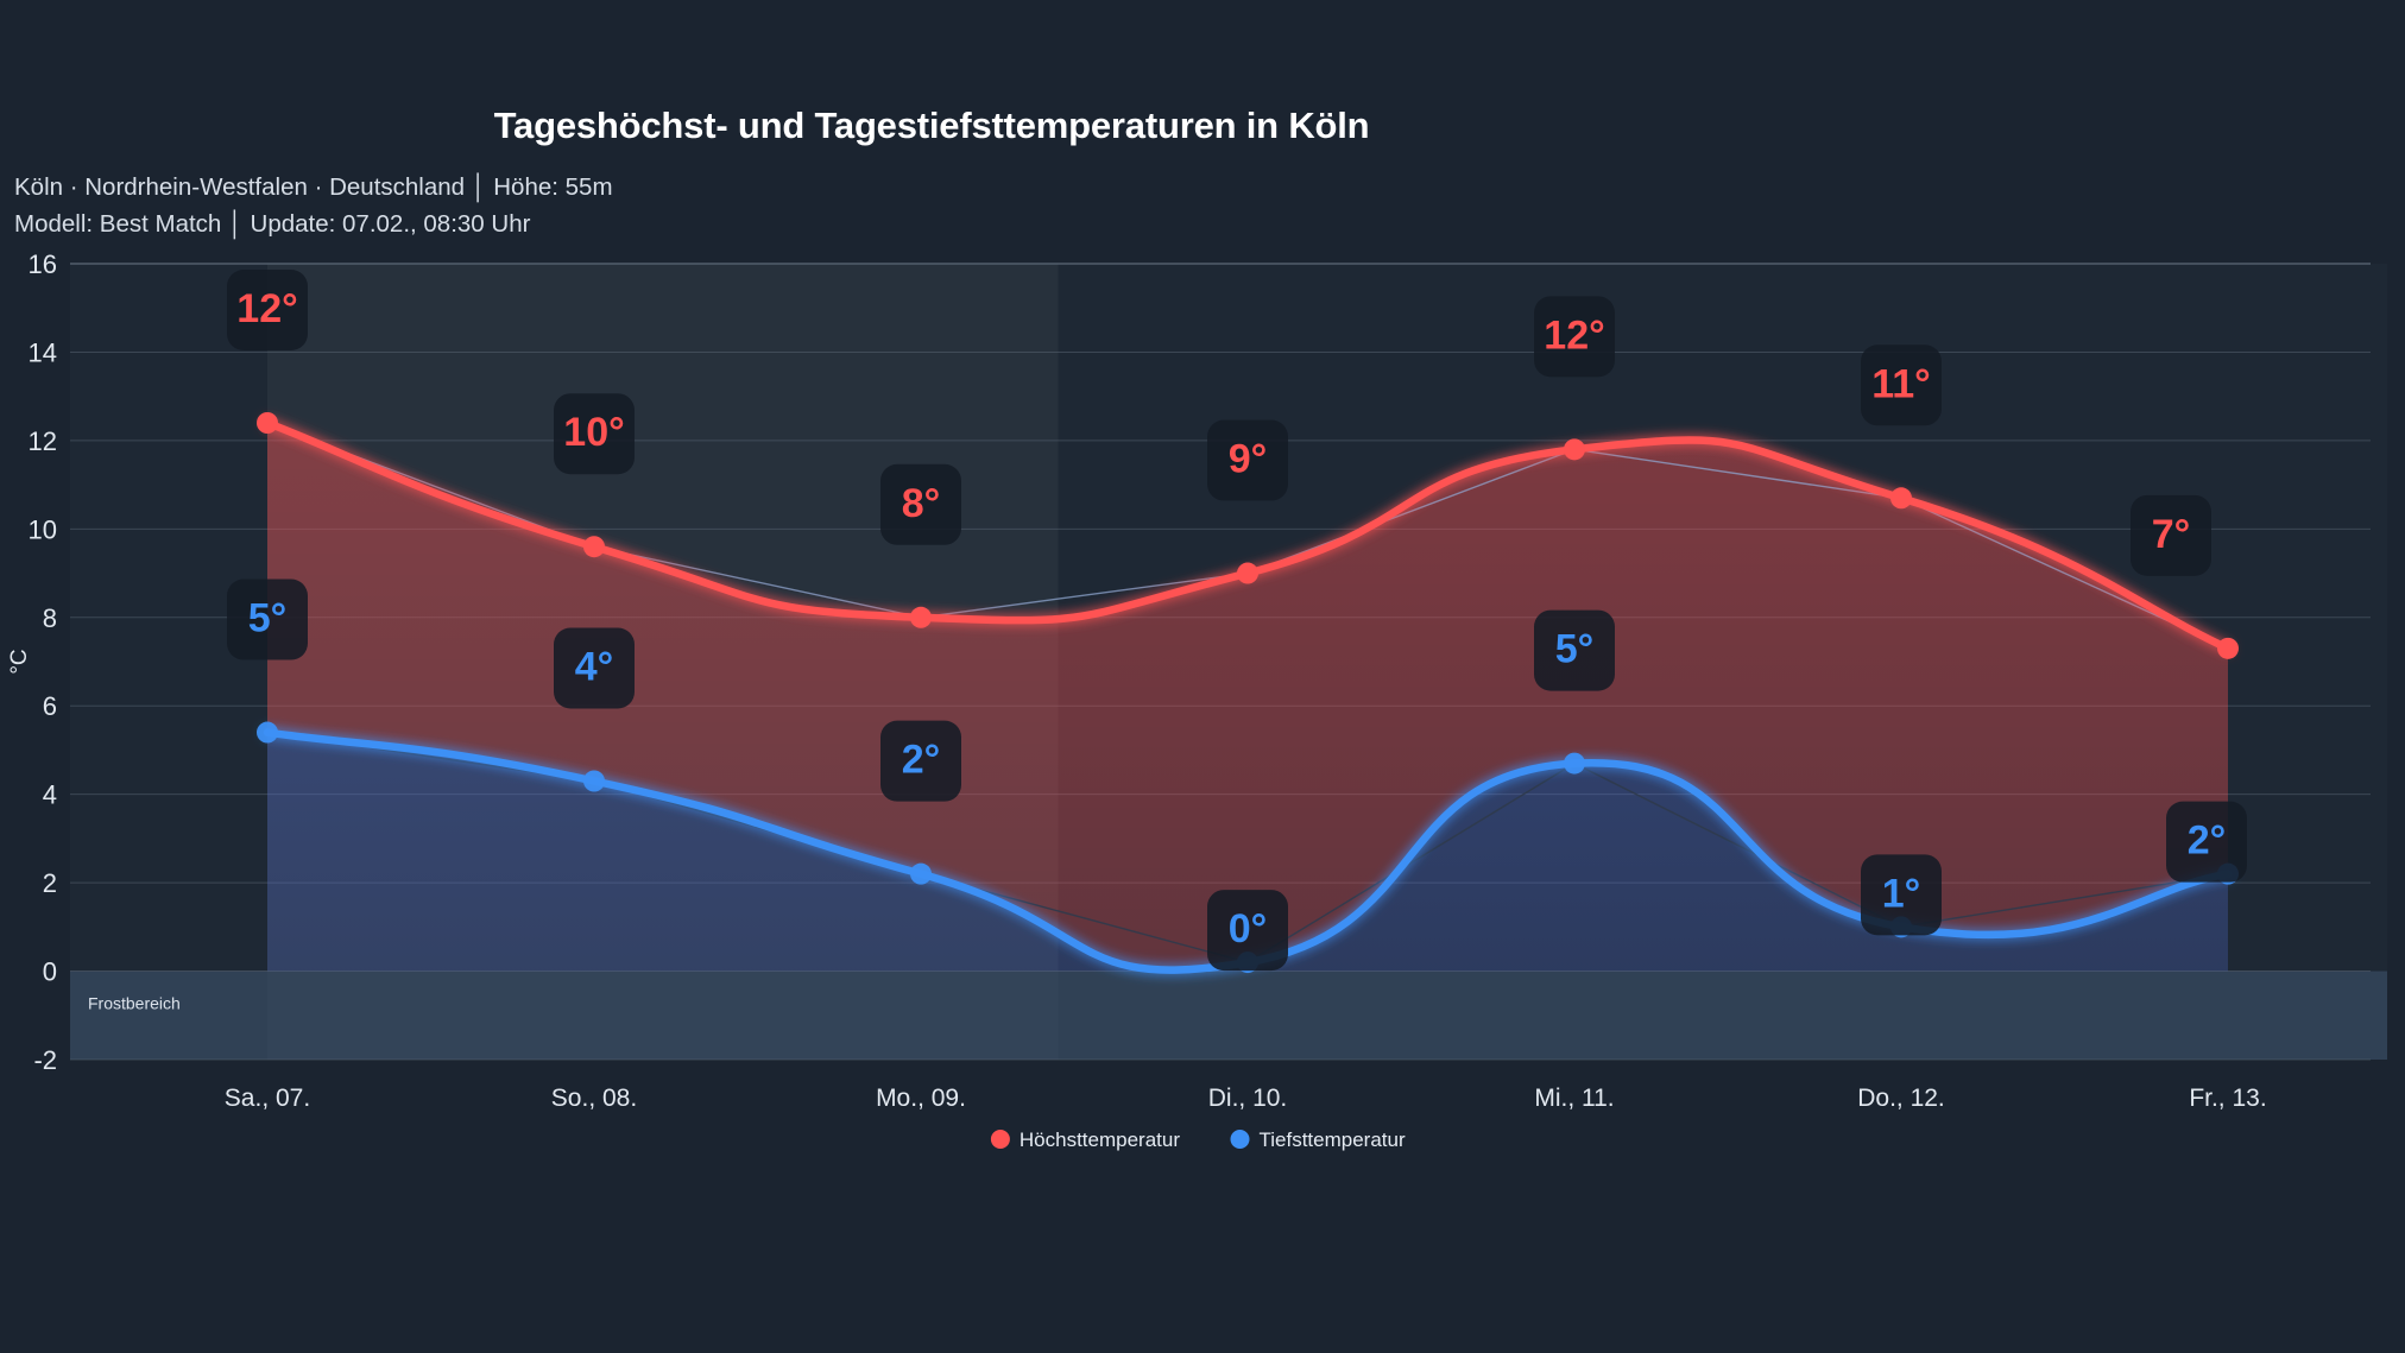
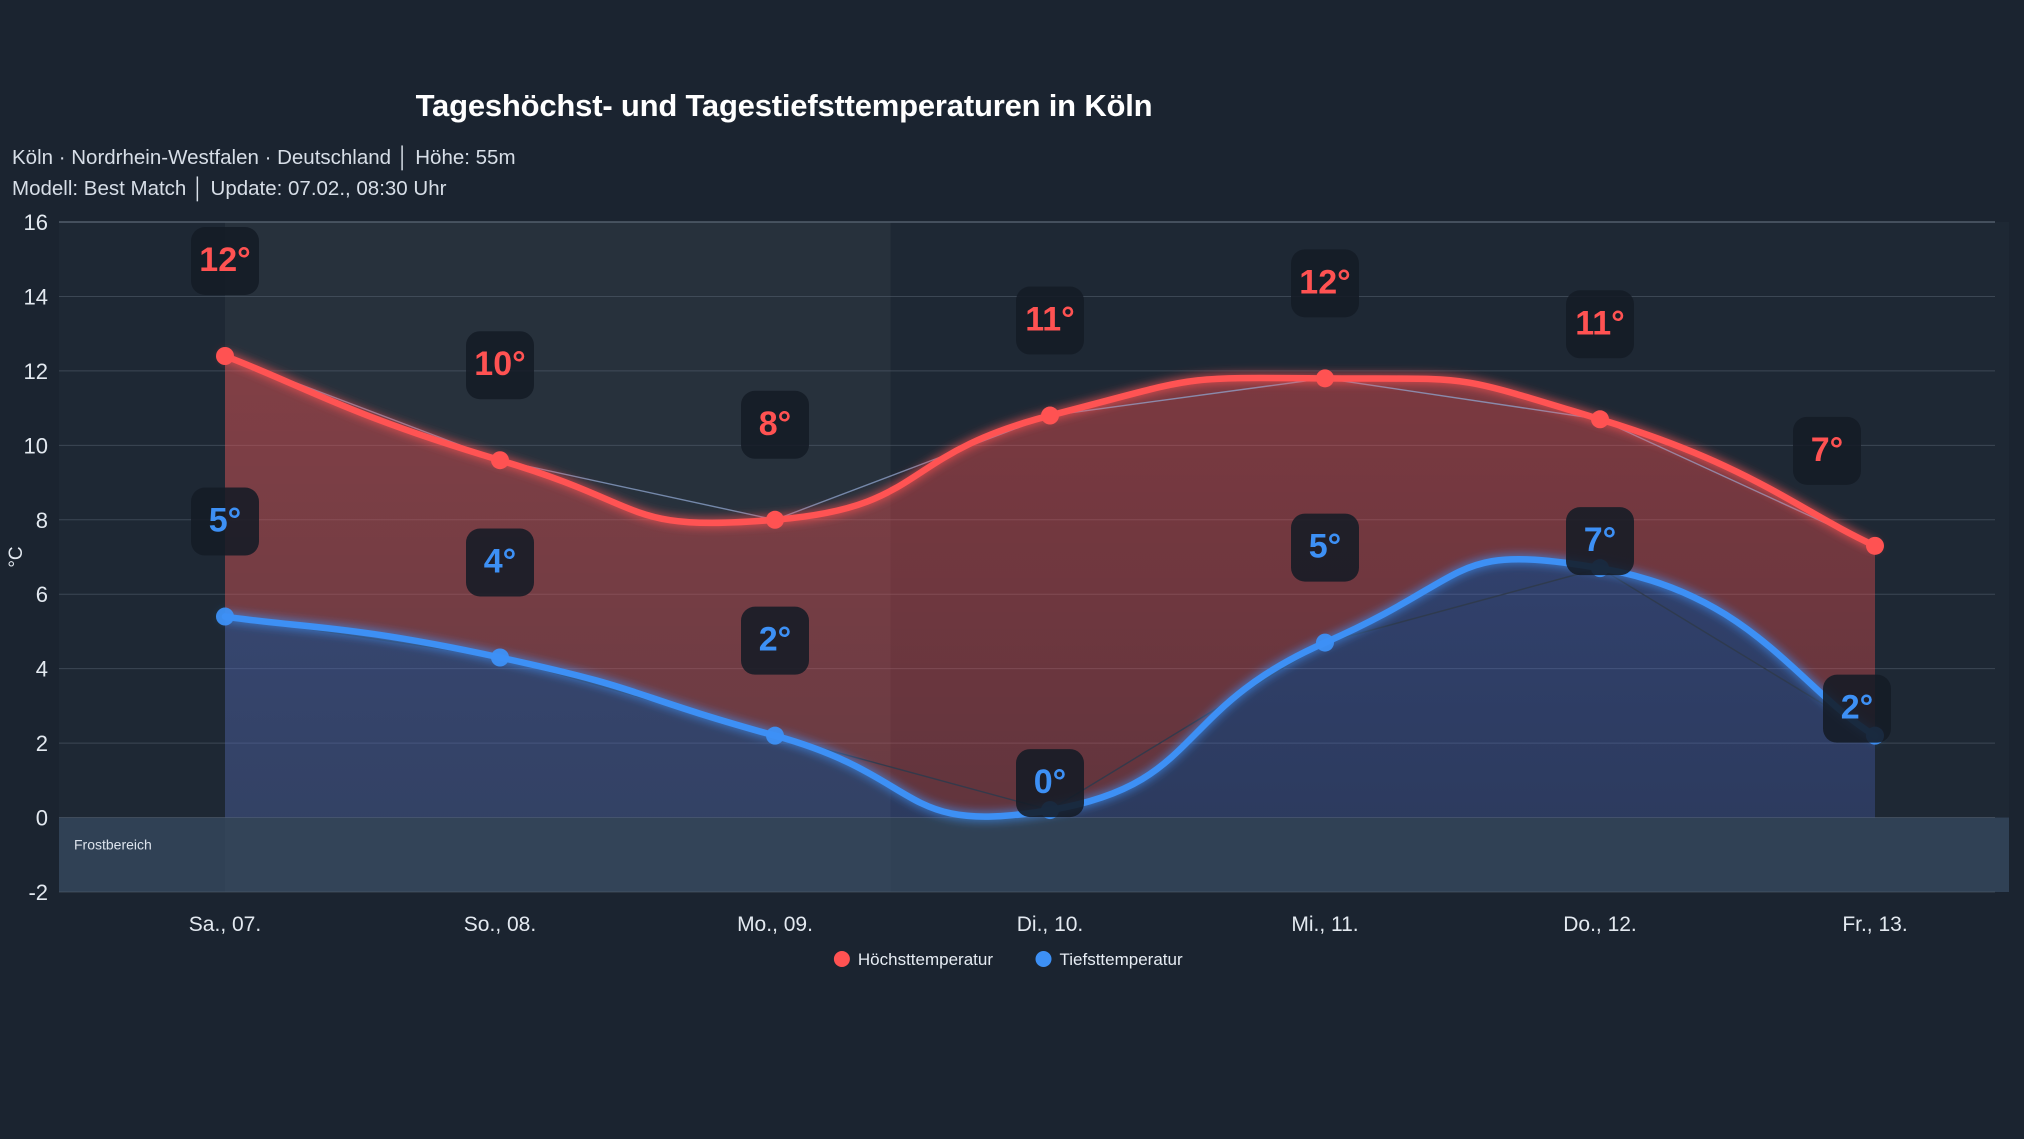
Höchsttemperatur/Di., 10.: 9° -> 11°
Tiefsttemperatur/Do., 12.: 1° -> 7°
